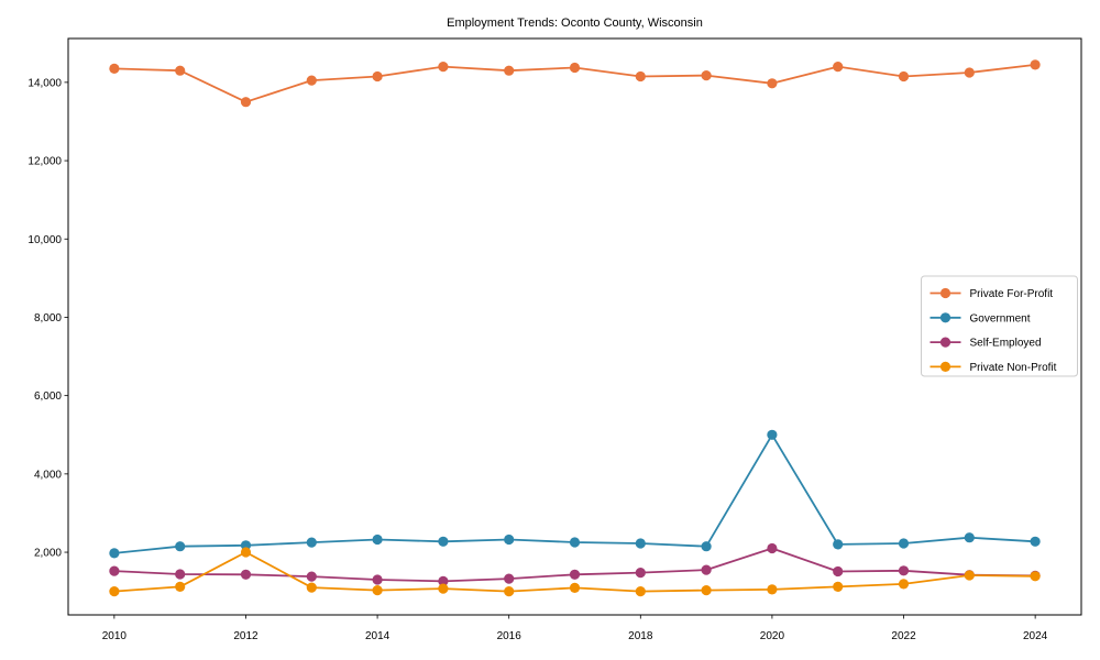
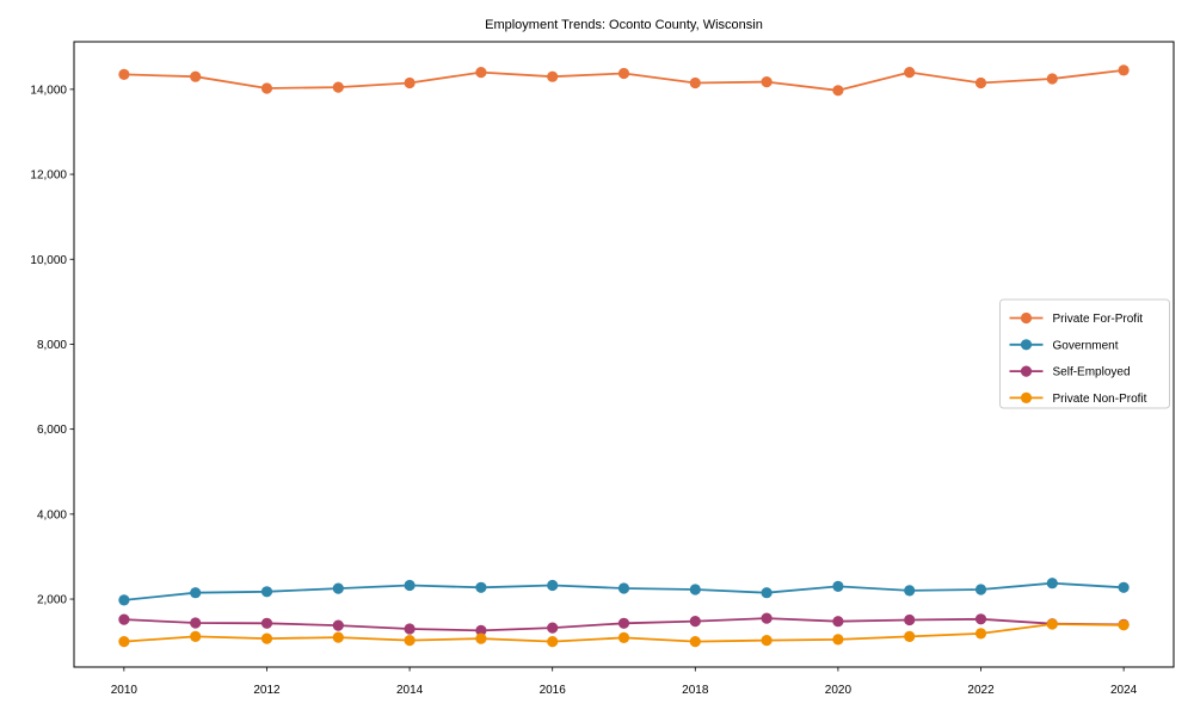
Private For-Profit/2012: 13500 -> 14000
Private Non-Profit/2012: 2000 -> 1100
Government/2020: 5000 -> 2300
Self-Employed/2020: 2100 -> 1500
